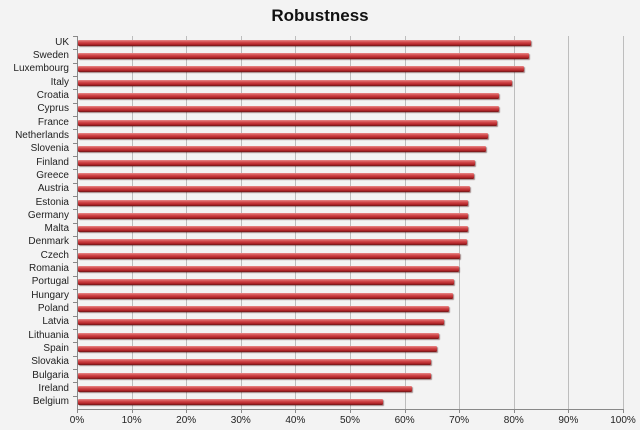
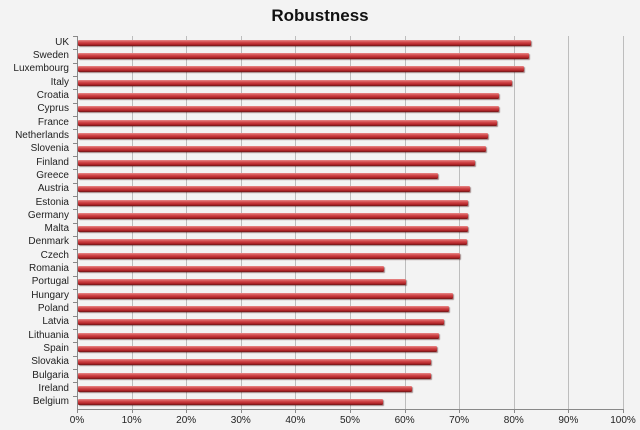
Greece: 72% -> 66%
Romania: 70% -> 56%
Portugal: 69% -> 60%
